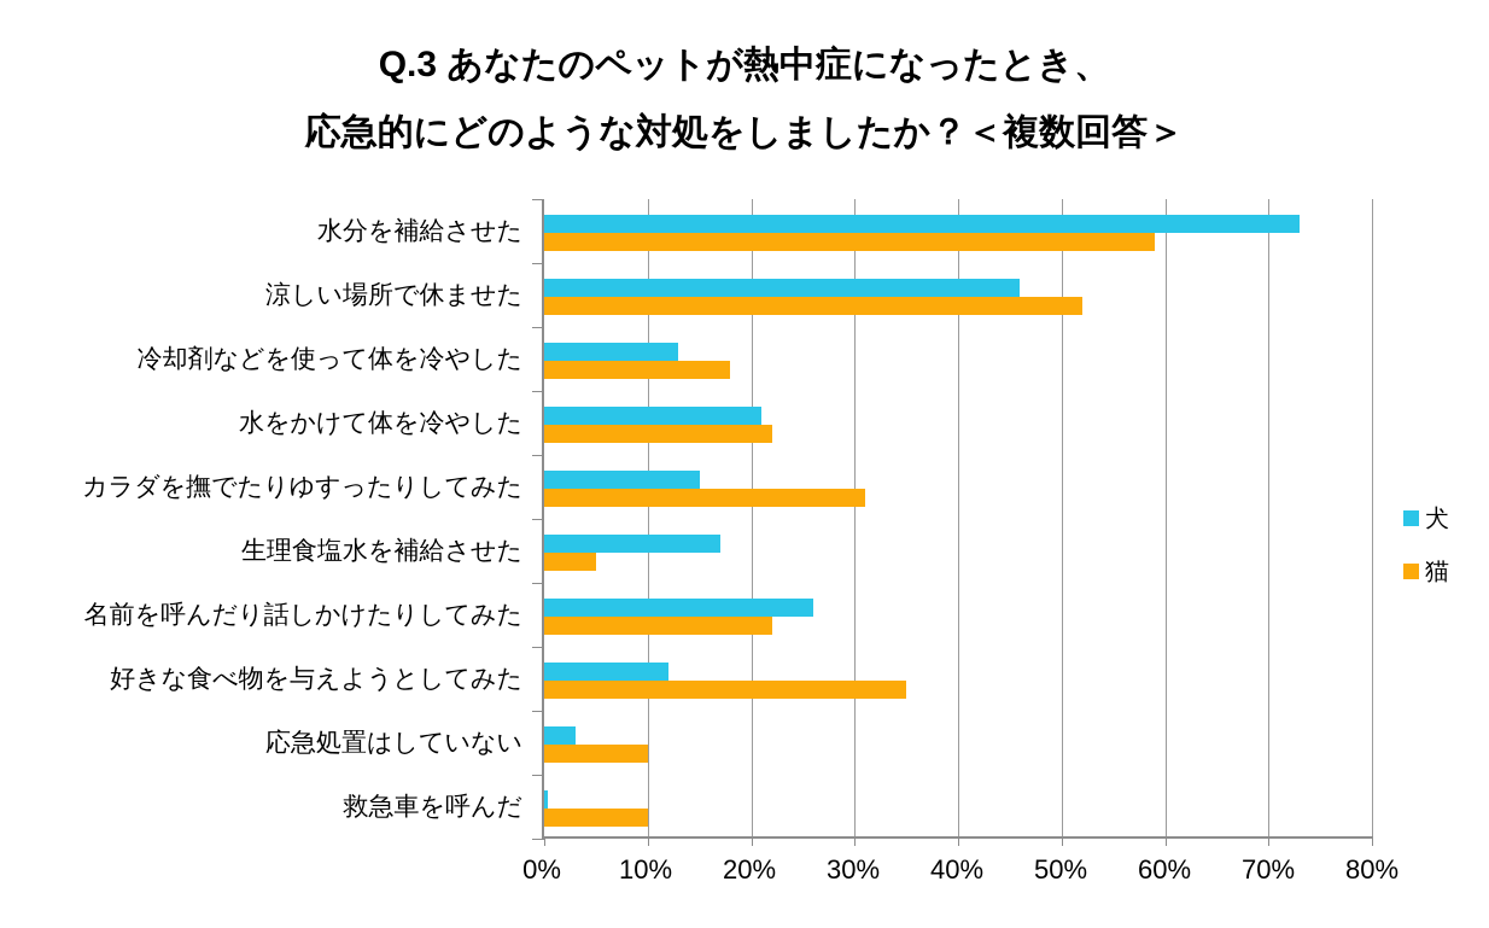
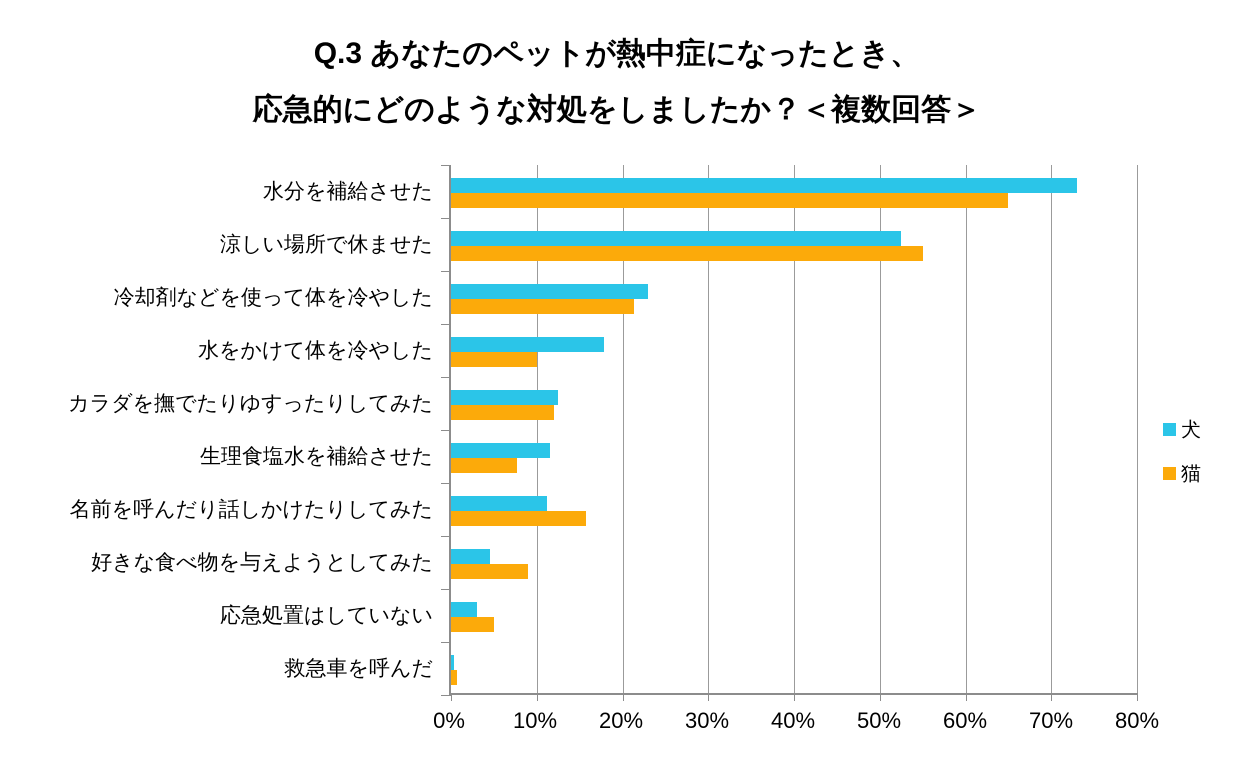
猫/水分を補給させた: 59% -> 65%
犬/涼しい場所で休ませた: 46% -> 52%
猫/涼しい場所で休ませた: 52% -> 55%
犬/冷却剤などを使って体を冷やした: 13% -> 23%
猫/冷却剤などを使って体を冷やした: 18% -> 21%
犬/水をかけて体を冷やした: 21% -> 18%
猫/水をかけて体を冷やした: 22% -> 10%
犬/カラダを撫でたりゆすったりしてみた: 15% -> 12%
猫/カラダを撫でたりゆすったりしてみた: 31% -> 12%
犬/生理食塩水を補給させた: 17% -> 12%
猫/生理食塩水を補給させた: 5% -> 8%
犬/名前を呼んだり話しかけたりしてみた: 26% -> 11%
猫/名前を呼んだり話しかけたりしてみた: 22% -> 16%
犬/好きな食べ物を与えようとしてみた: 12% -> 4%
猫/好きな食べ物を与えようとしてみた: 35% -> 9%
猫/応急処置はしていない: 10% -> 5%
猫/救急車を呼んだ: 10% -> 1%
